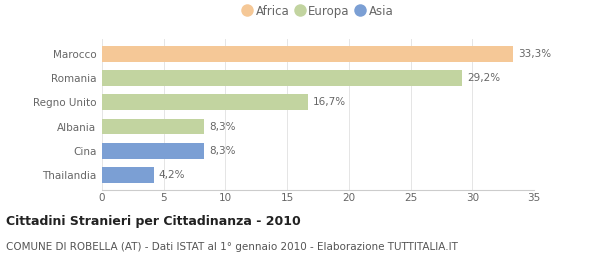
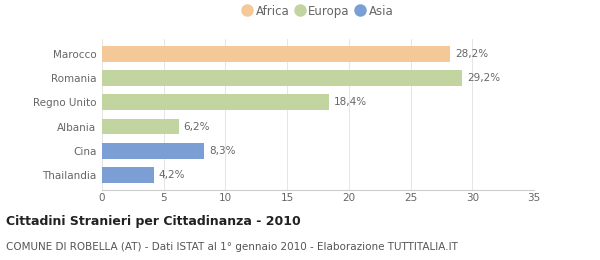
Marocco: 33,3% -> 28,2%
Regno Unito: 16,7% -> 18,4%
Albania: 8,3% -> 6,2%
